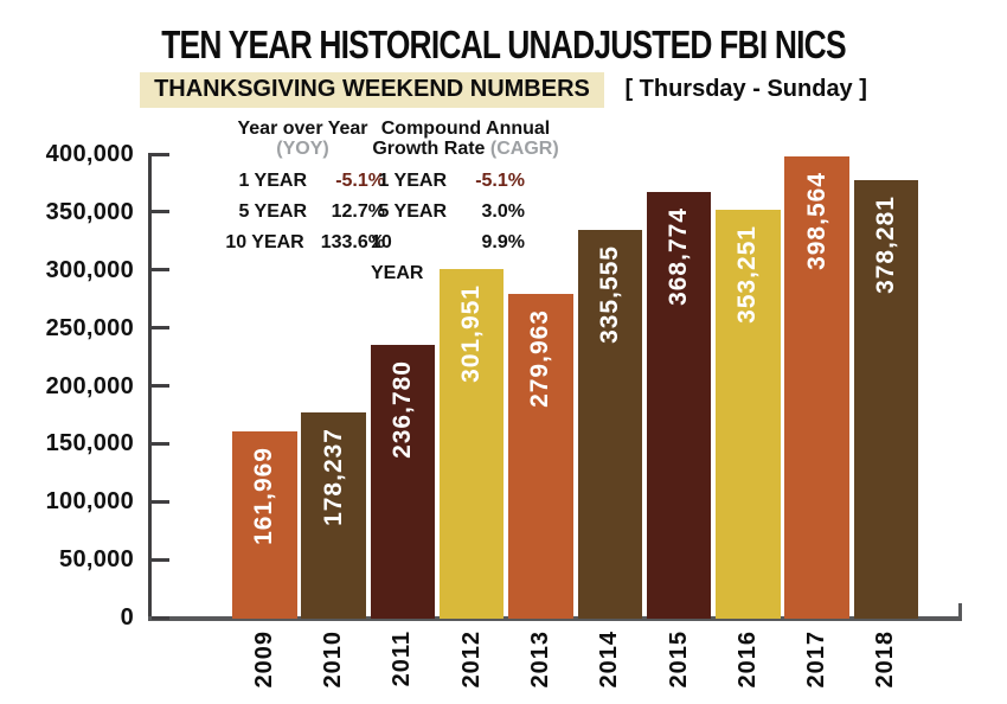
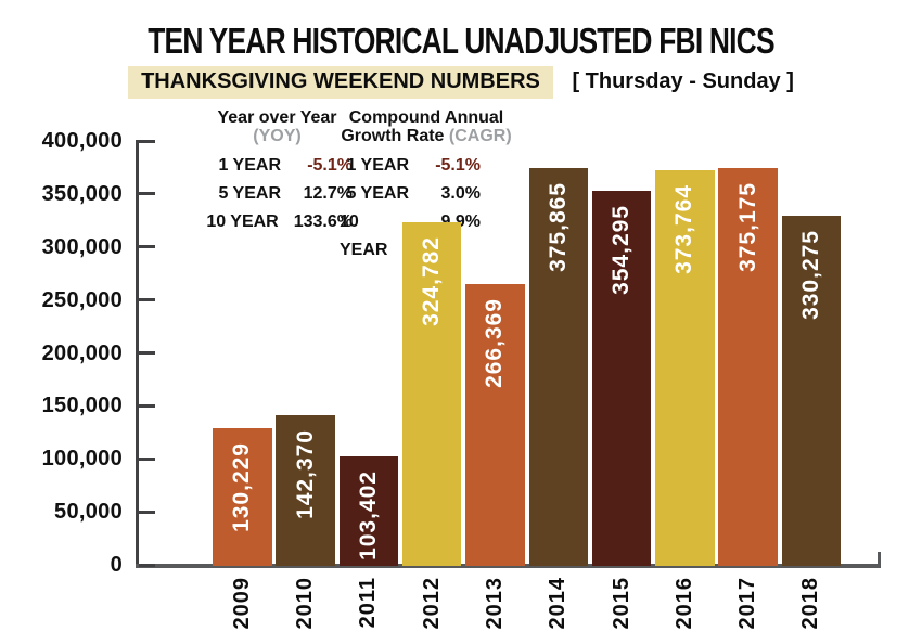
2009: 161,969 -> 130,229
2010: 178,237 -> 142,370
2011: 236,780 -> 103,402
2012: 301,951 -> 324,782
2013: 279,963 -> 266,369
2014: 335,555 -> 375,865
2015: 368,774 -> 354,295
2016: 353,251 -> 373,764
2017: 398,564 -> 375,175
2018: 378,281 -> 330,275
